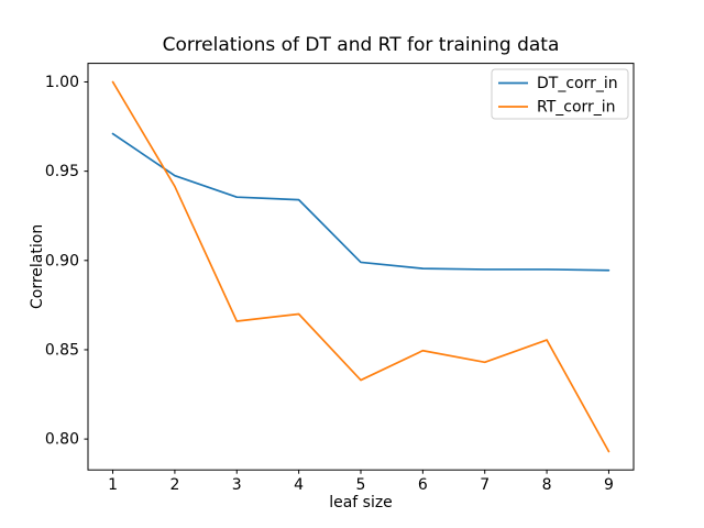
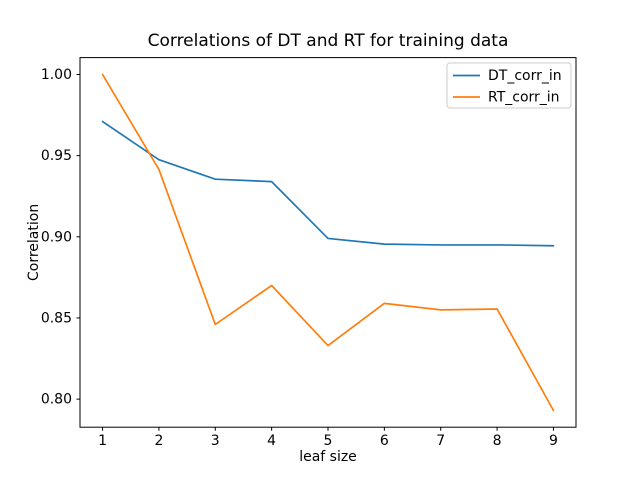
RT_corr_in/3: 0.866 -> 0.846
RT_corr_in/6: 0.850 -> 0.859
RT_corr_in/7: 0.843 -> 0.855
